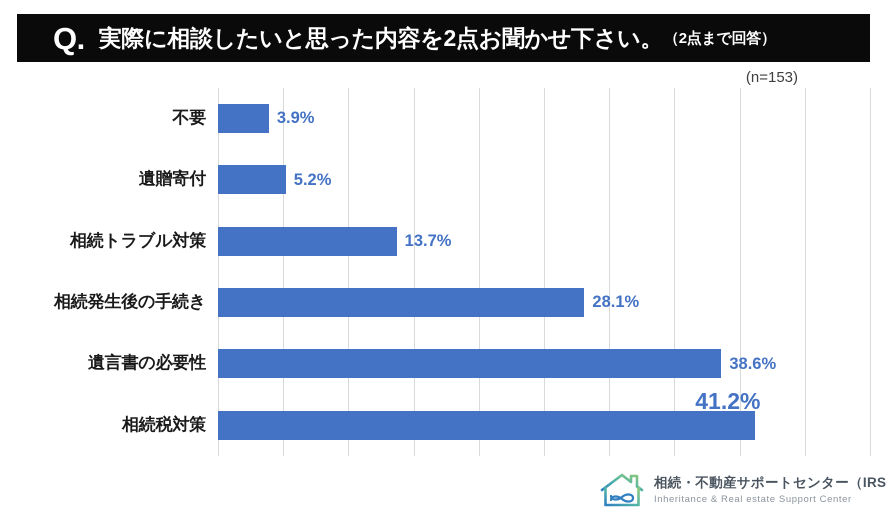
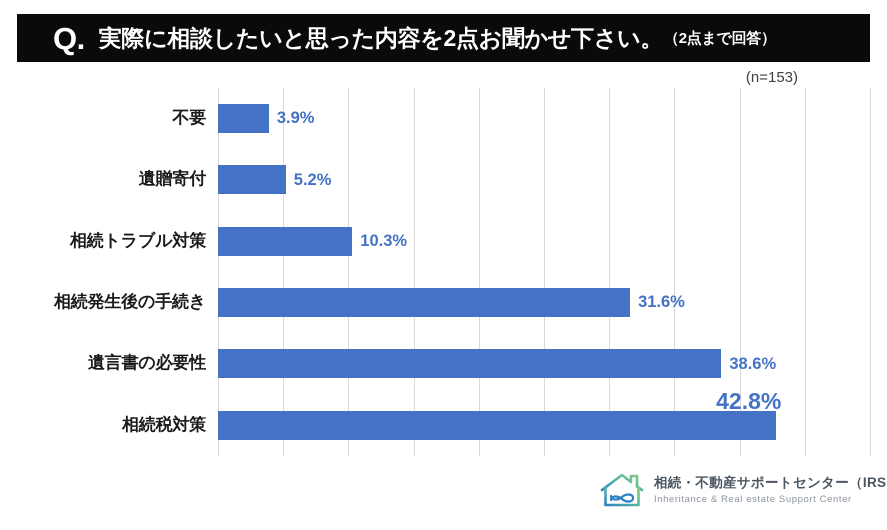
相続トラブル対策: 13.7% -> 10.3%
相続発生後の手続き: 28.1% -> 31.6%
相続税対策: 41.2% -> 42.8%
